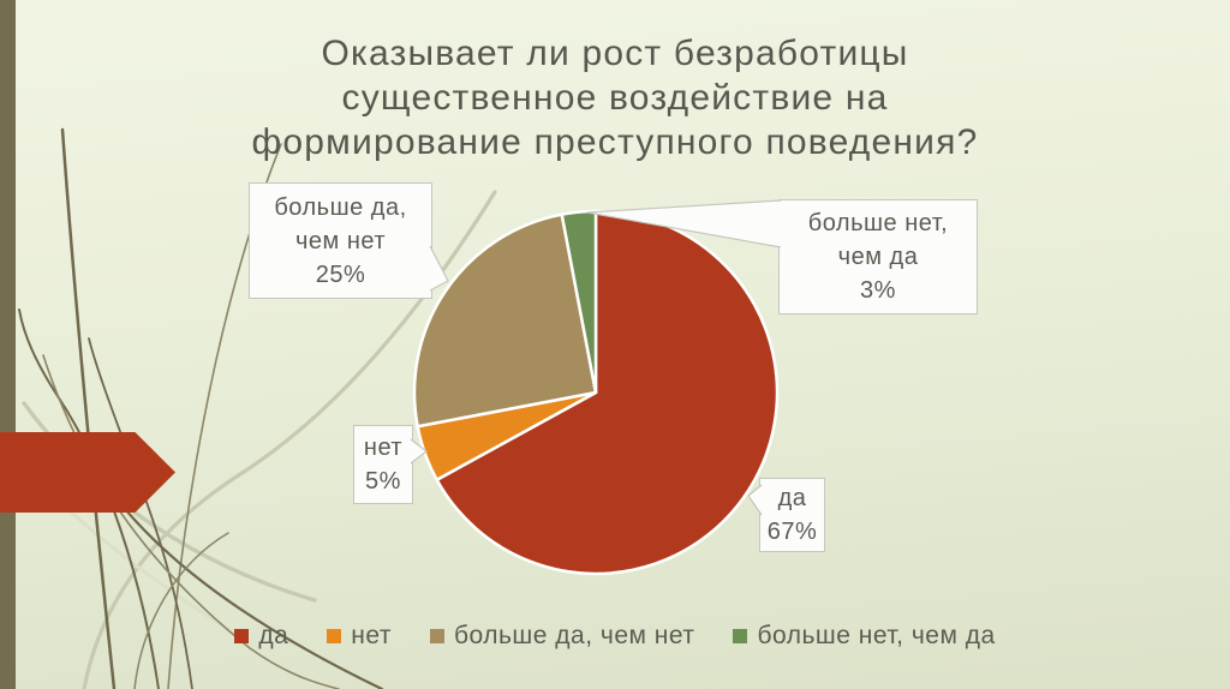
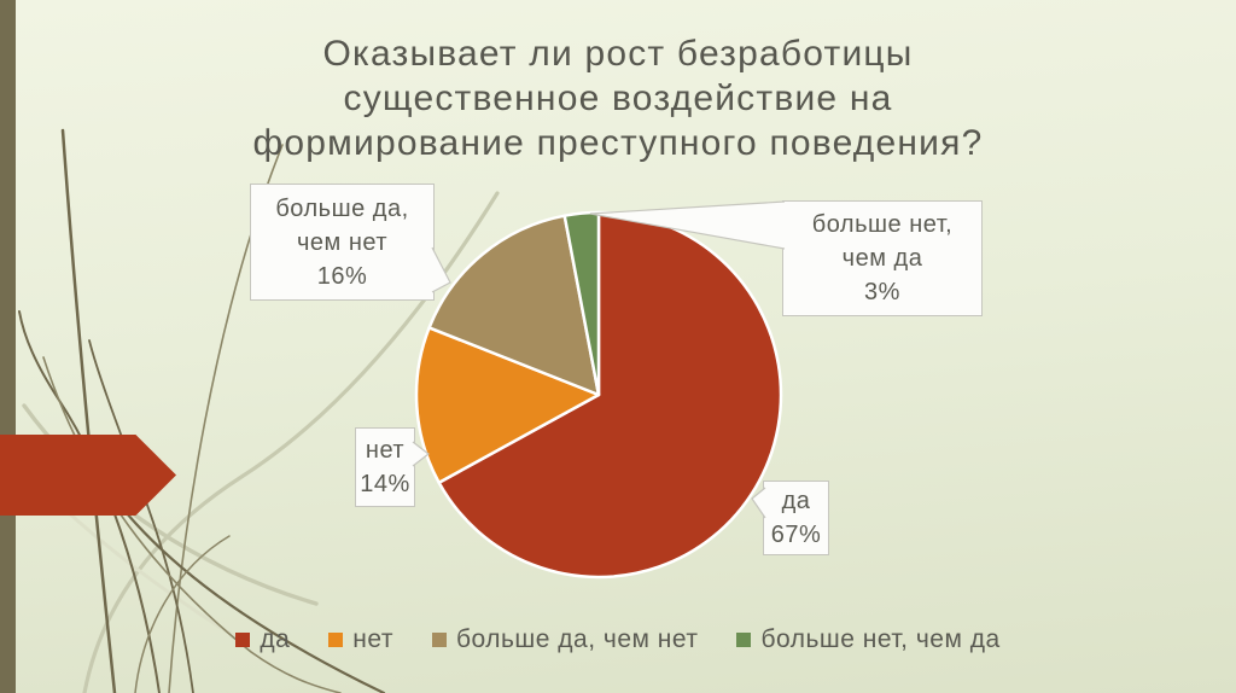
нет: 5% -> 14%
больше да, чем нет: 25% -> 16%
